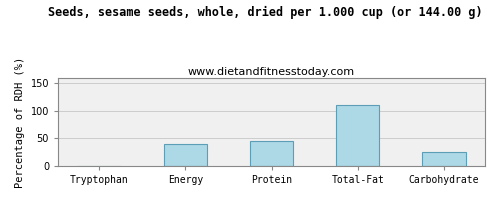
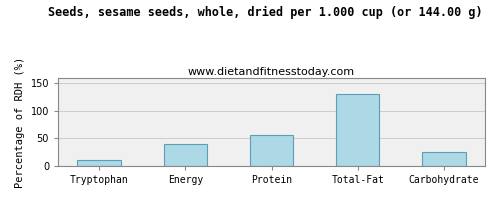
Tryptophan: 0 -> 10
Protein: 46 -> 56
Total-Fat: 111 -> 130
